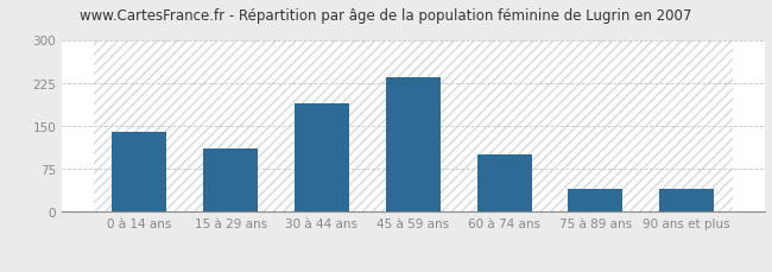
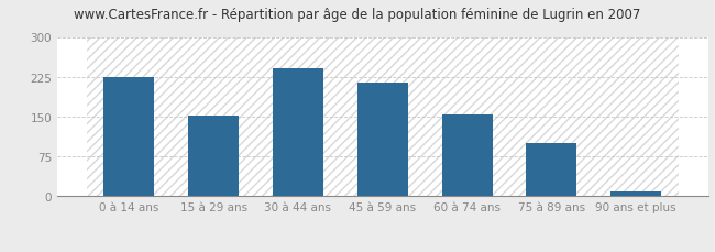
0 à 14 ans: 140 -> 224
15 à 29 ans: 110 -> 151
30 à 44 ans: 190 -> 240
45 à 59 ans: 235 -> 214
60 à 74 ans: 100 -> 155
75 à 89 ans: 40 -> 101
90 ans et plus: 40 -> 10
